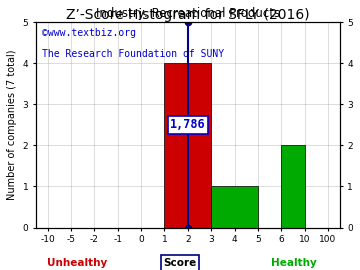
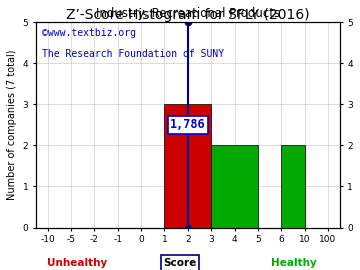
2: 4 -> 3
4: 1 -> 2
